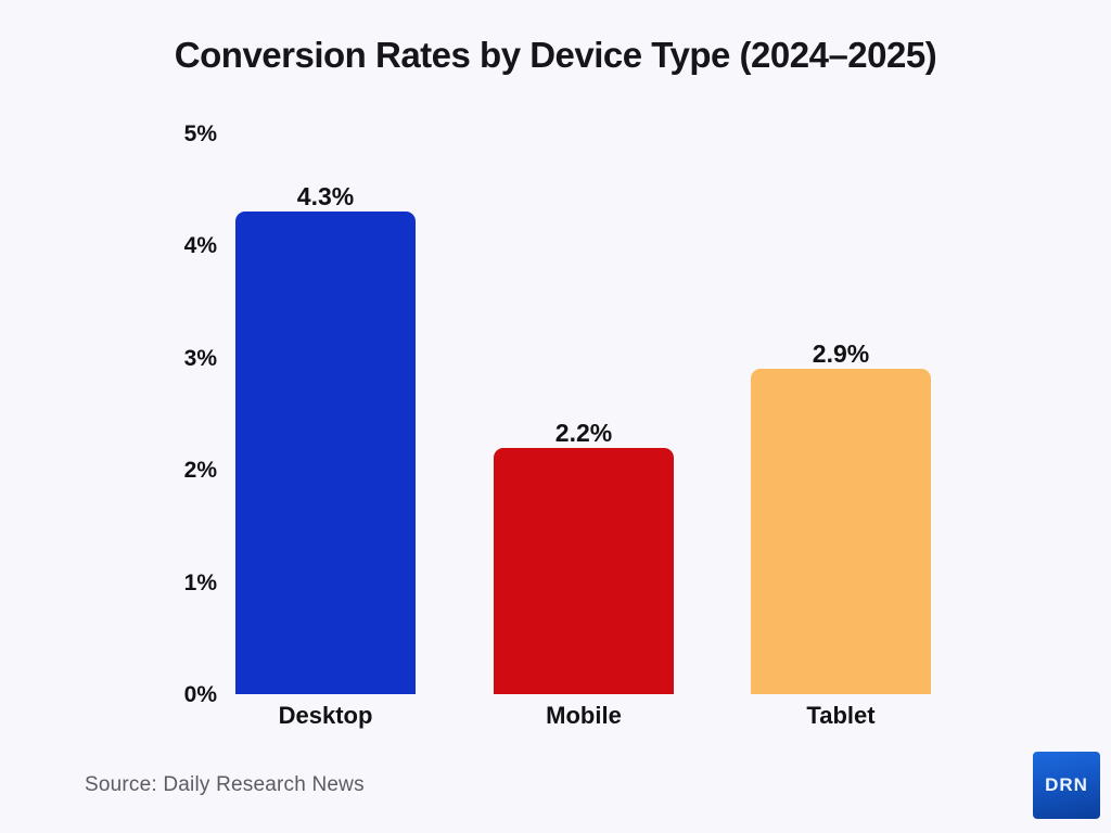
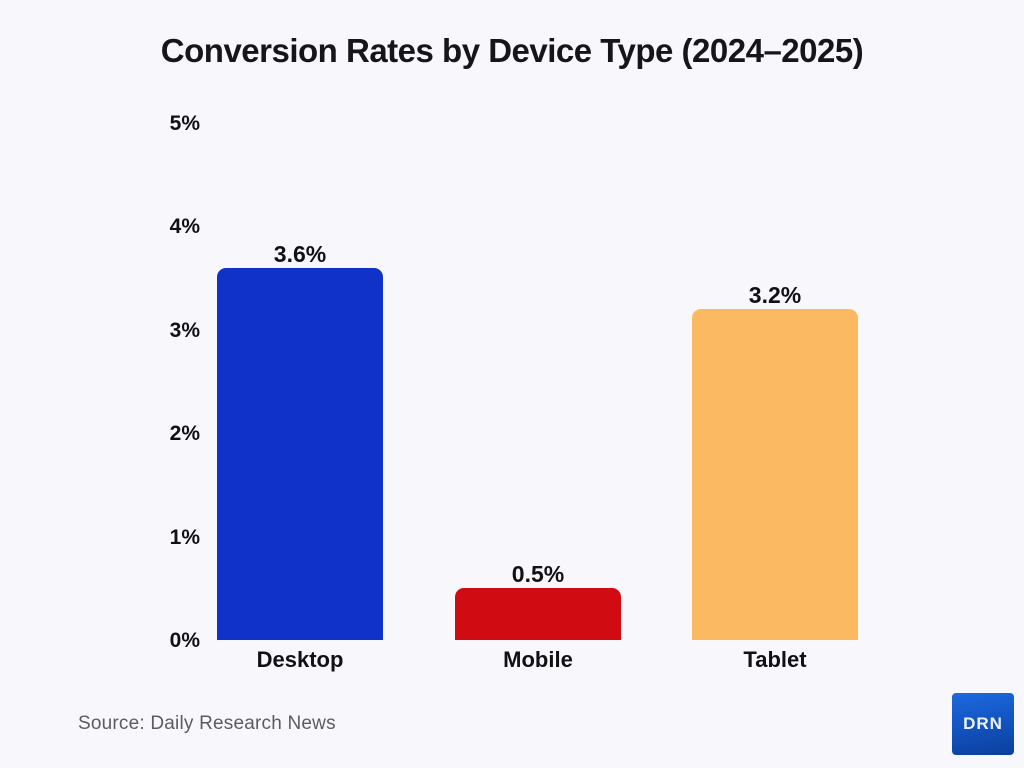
Desktop: 4.3% -> 3.6%
Mobile: 2.2% -> 0.5%
Tablet: 2.9% -> 3.2%
